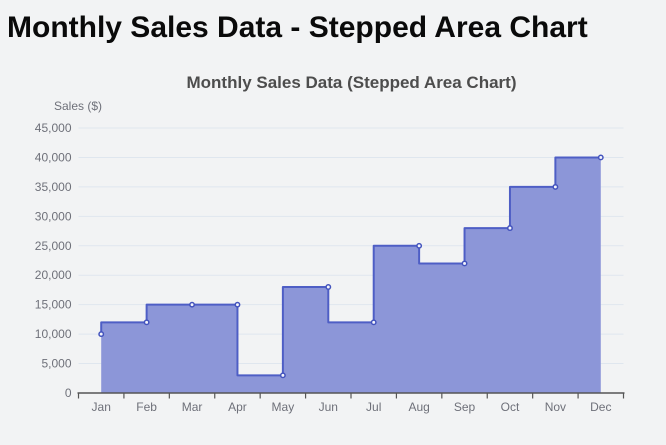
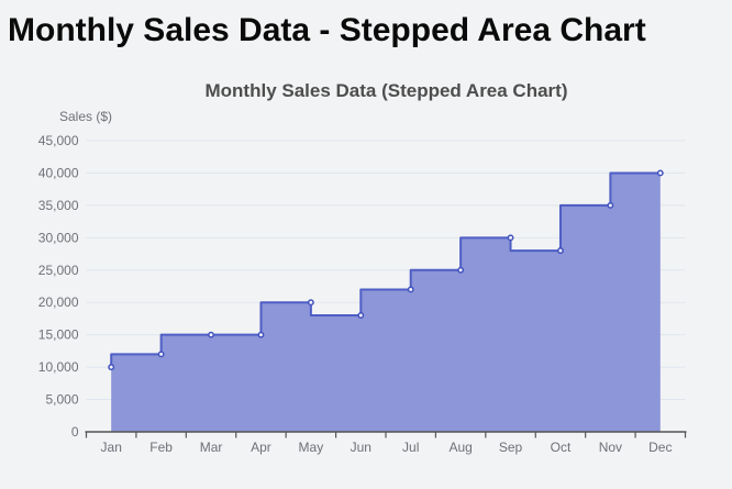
May: 3000 -> 20000
Jul: 12000 -> 22000
Sep: 22000 -> 30000
